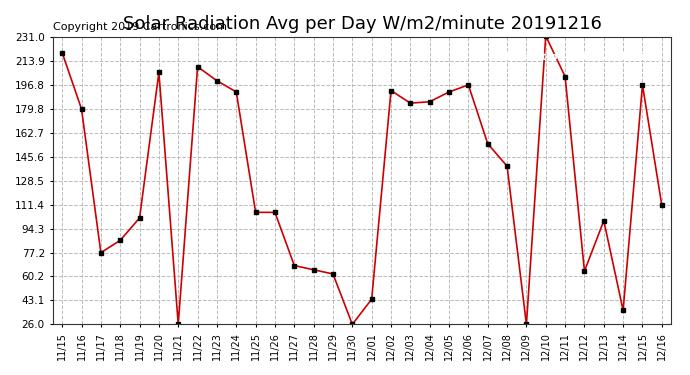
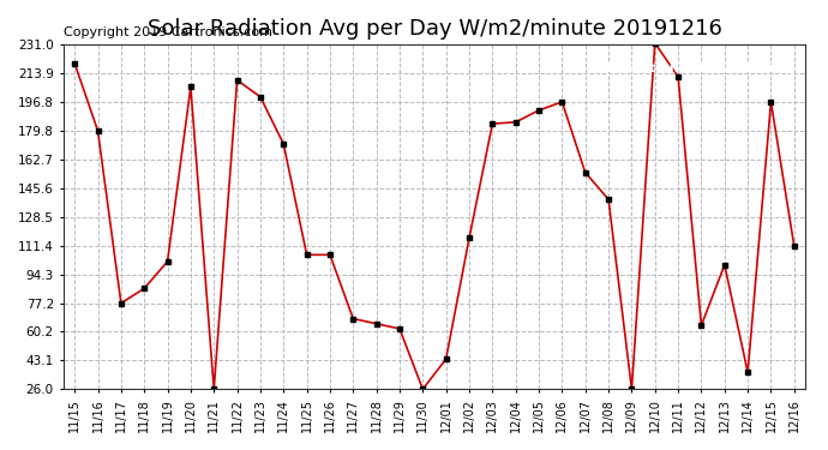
11/24: 192 -> 172
12/02: 193 -> 116
12/11: 203 -> 212
